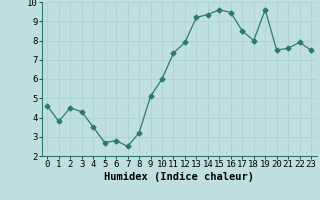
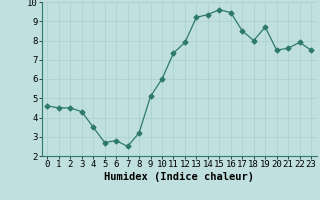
1: 3.8 -> 4.5
19: 9.6 -> 8.7
